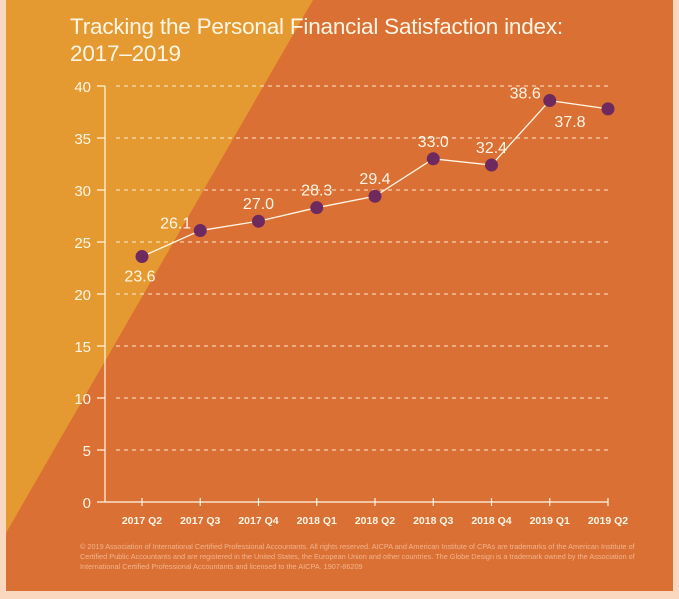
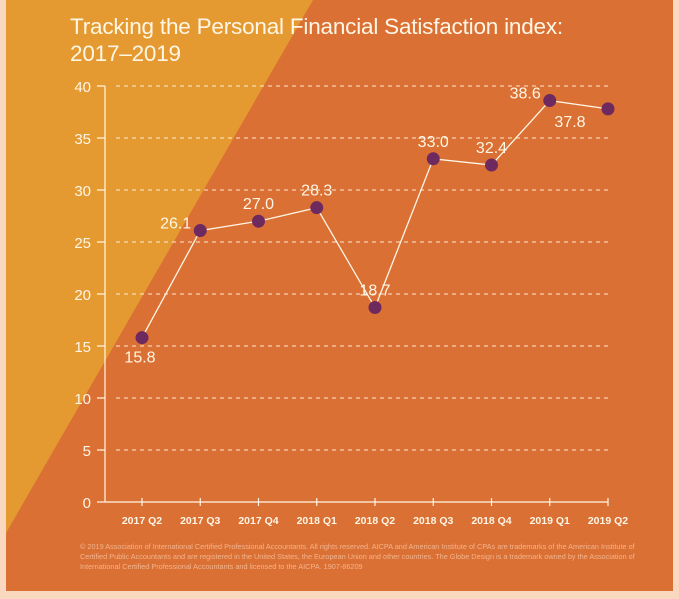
2017 Q2: 23.6 -> 15.8
2018 Q2: 29.4 -> 18.7
